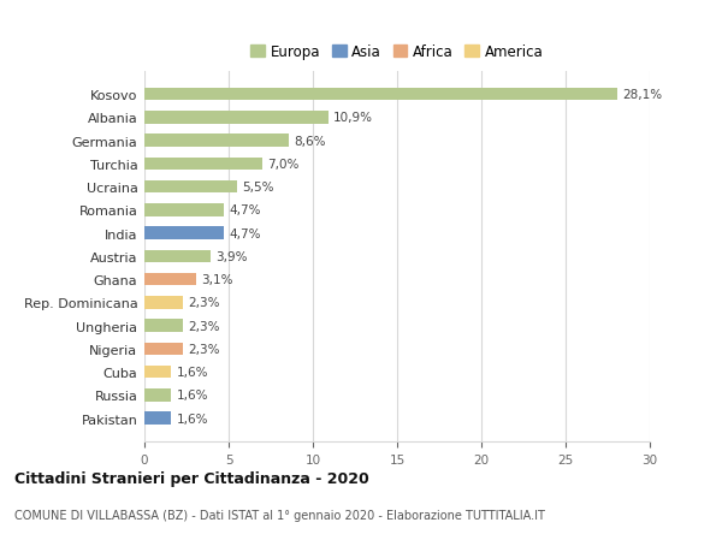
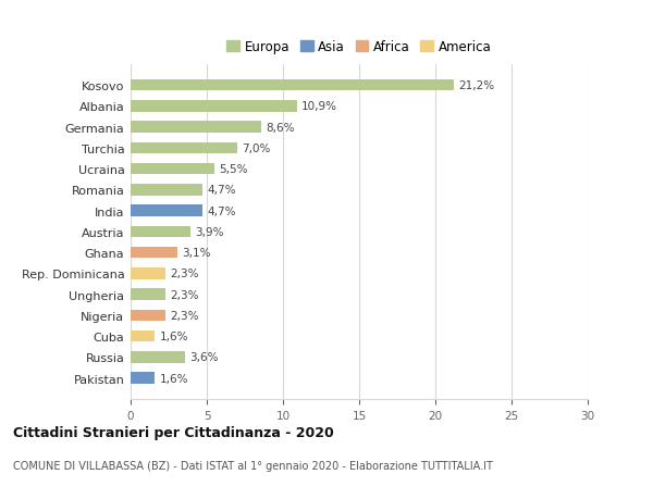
Kosovo: 28,1% -> 21,2%
Russia: 1,6% -> 3,6%
